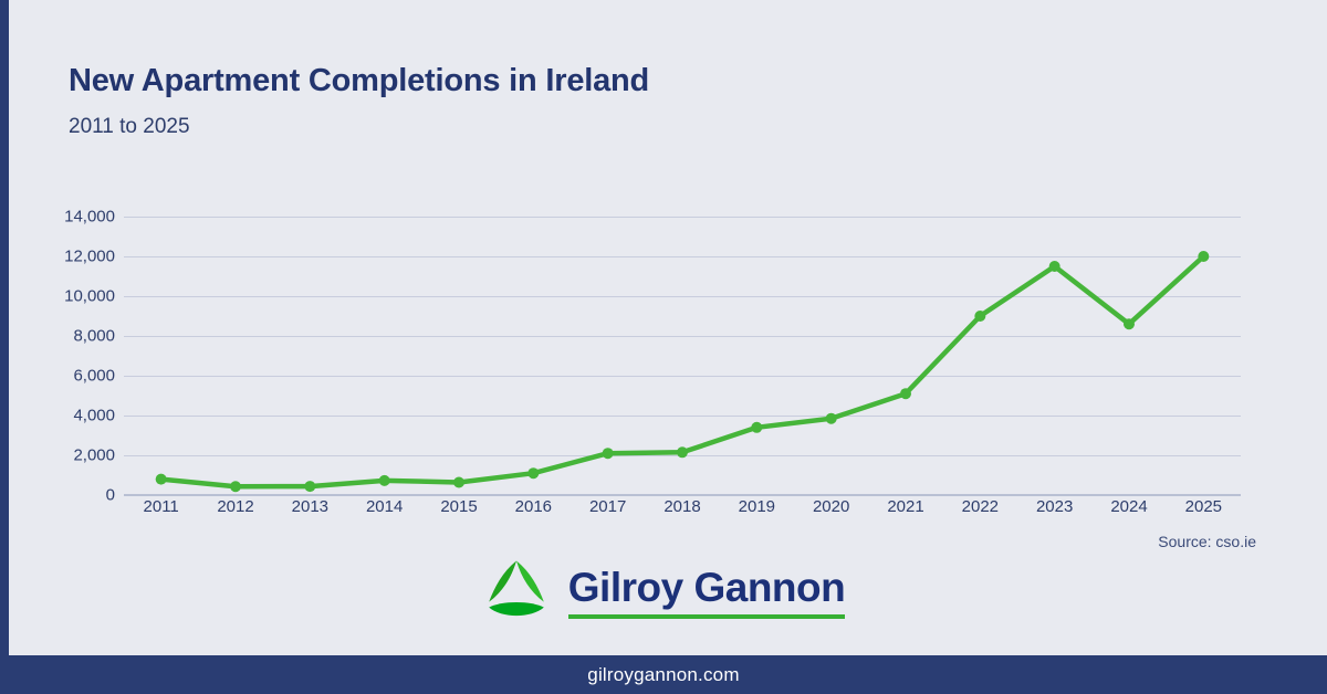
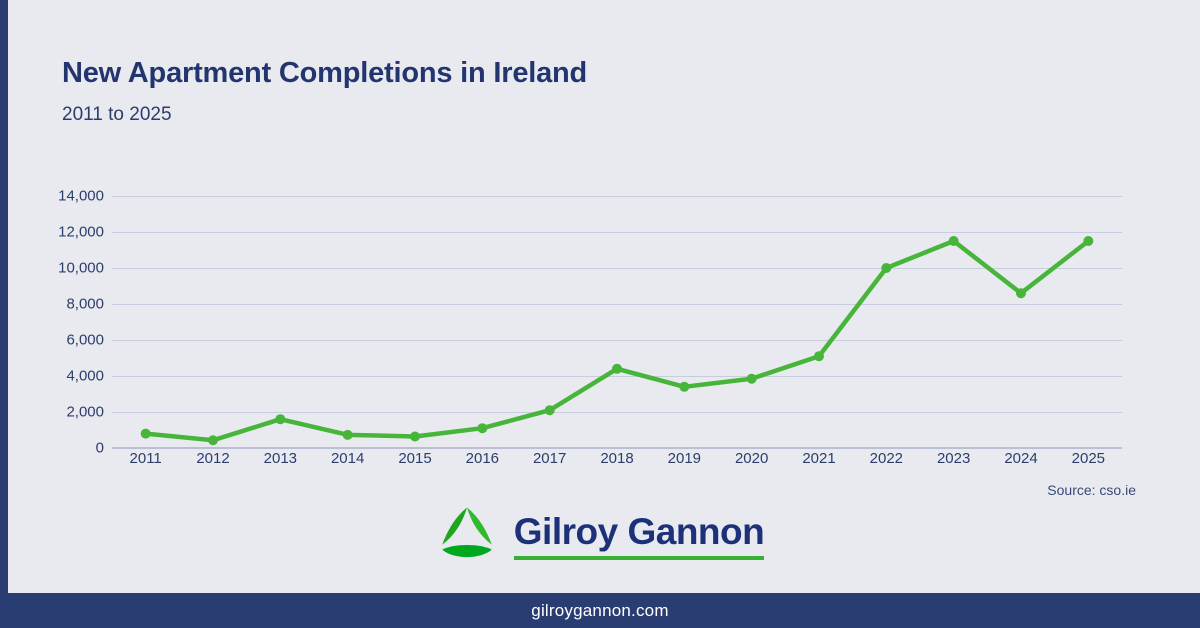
2013: 400 -> 1600
2018: 2200 -> 4400
2022: 9000 -> 10000
2025: 12000 -> 11500
